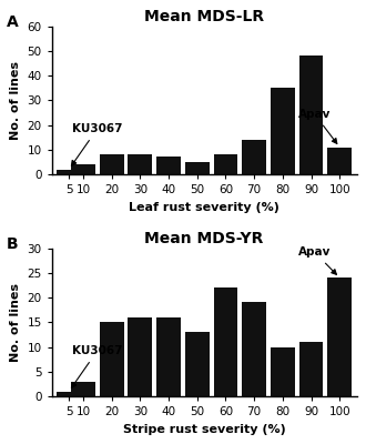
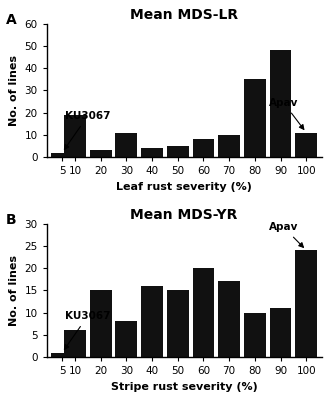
Mean MDS-LR/10: 4 -> 19
Mean MDS-LR/20: 8 -> 3
Mean MDS-LR/30: 8 -> 11
Mean MDS-LR/40: 7 -> 4
Mean MDS-LR/70: 14 -> 10
Mean MDS-YR/10: 3 -> 6
Mean MDS-YR/30: 16 -> 8
Mean MDS-YR/50: 13 -> 15
Mean MDS-YR/60: 22 -> 20
Mean MDS-YR/70: 19 -> 17
